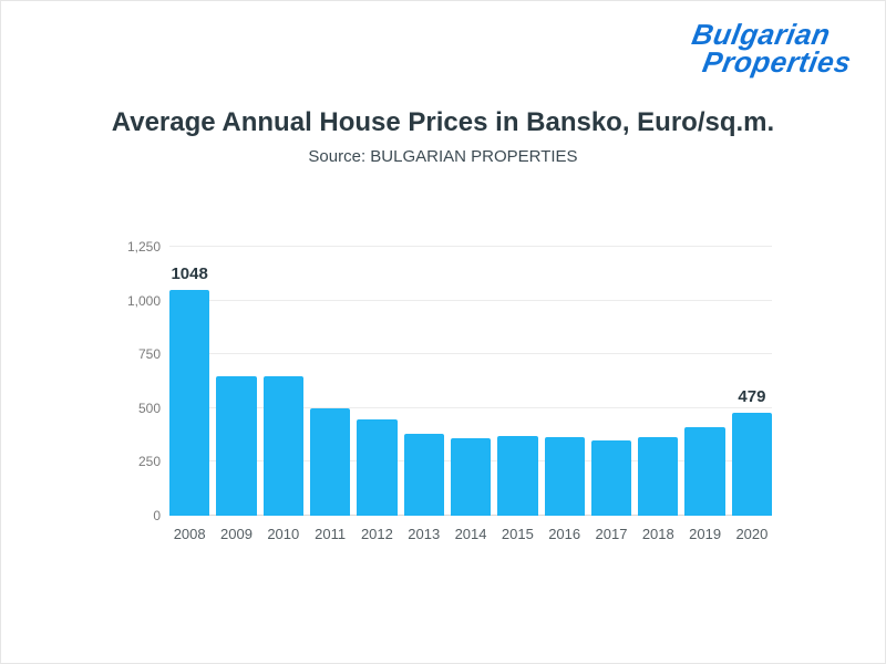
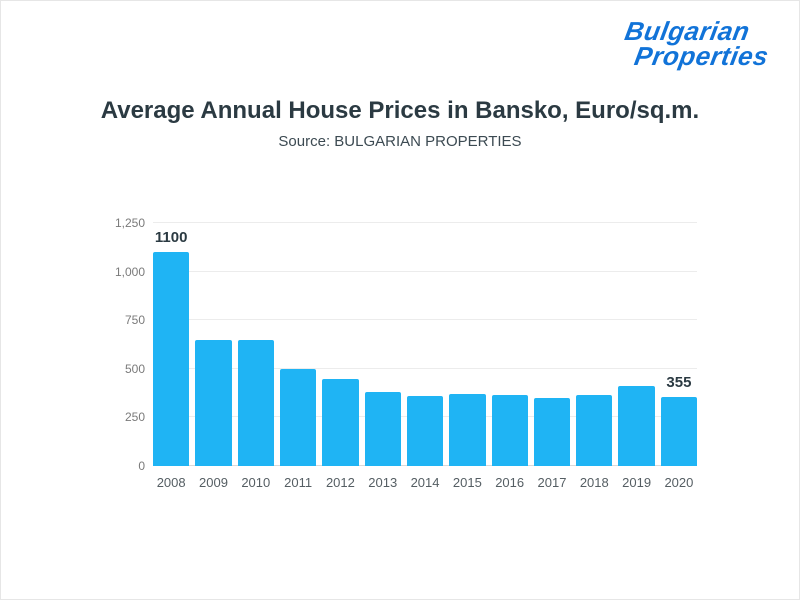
2008: 1048 -> 1100
2020: 479 -> 355
